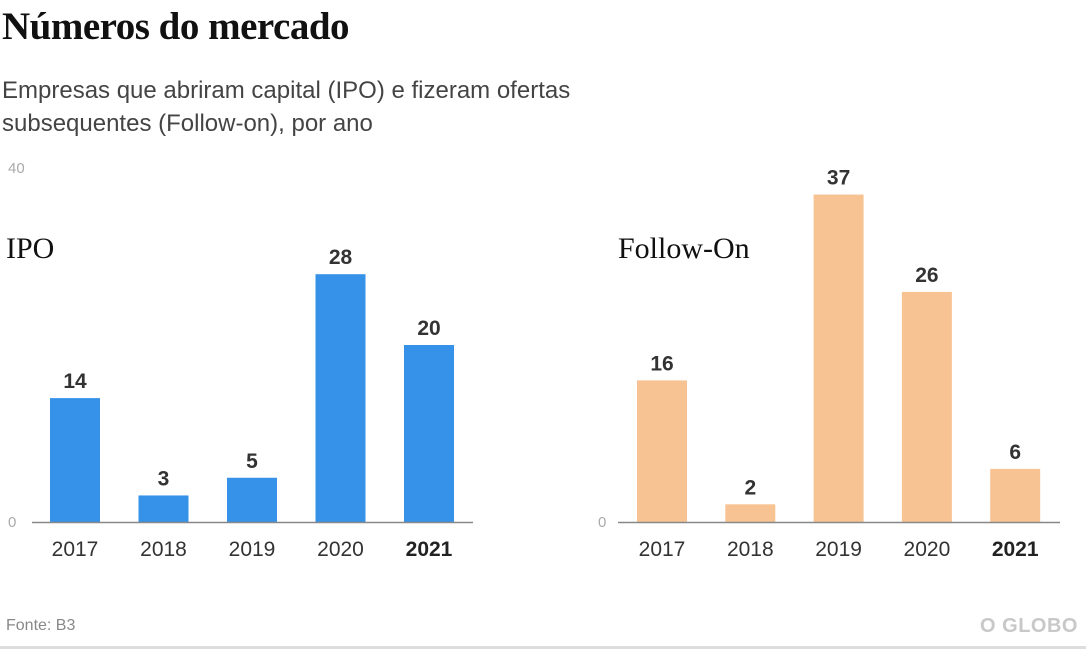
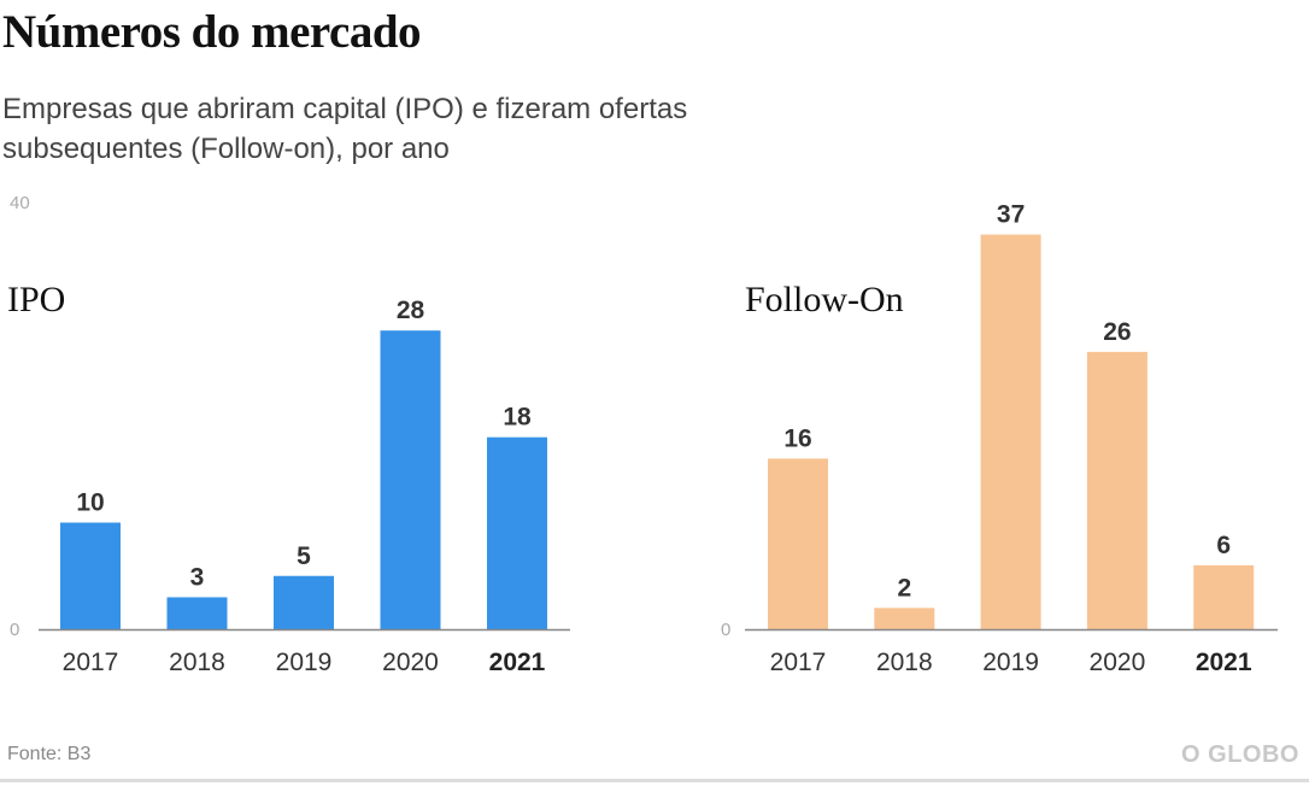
IPO/2017: 14 -> 10
IPO/2021: 20 -> 18
